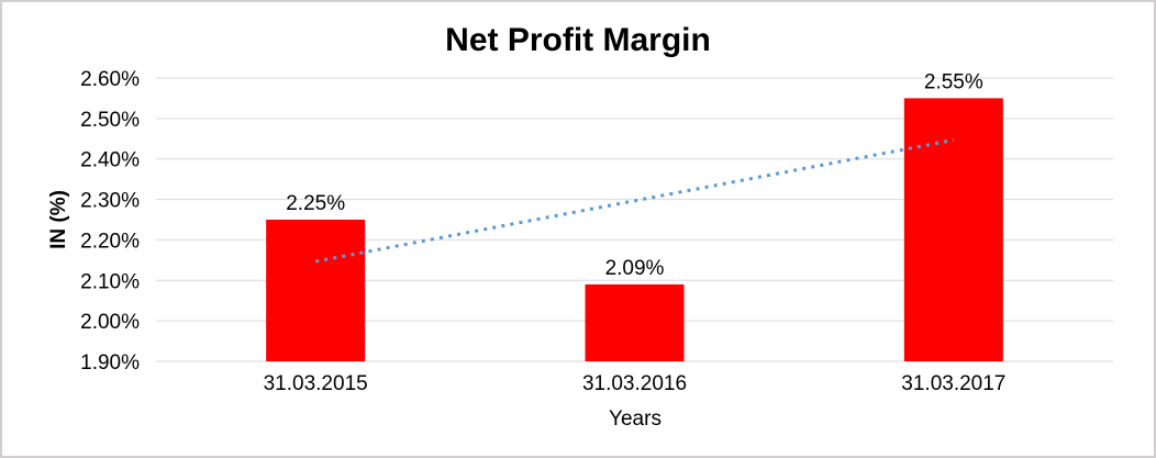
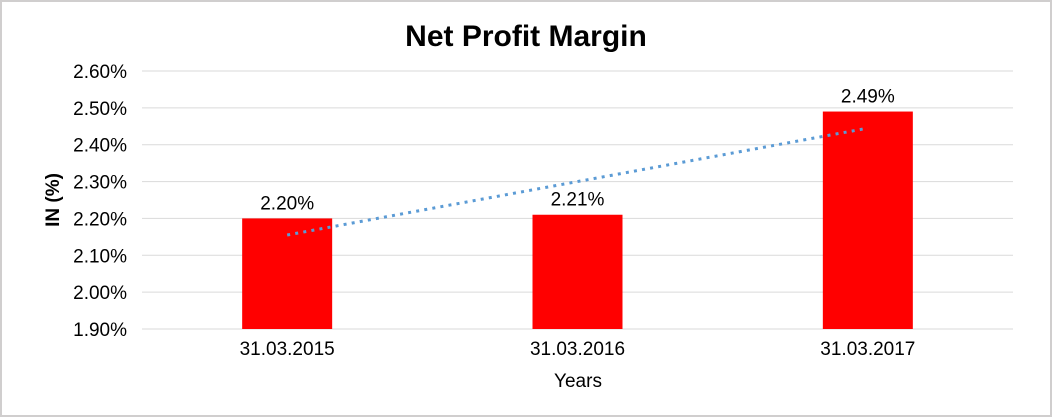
31.03.2015: 2.25% -> 2.20%
31.03.2016: 2.09% -> 2.21%
31.03.2017: 2.55% -> 2.49%
